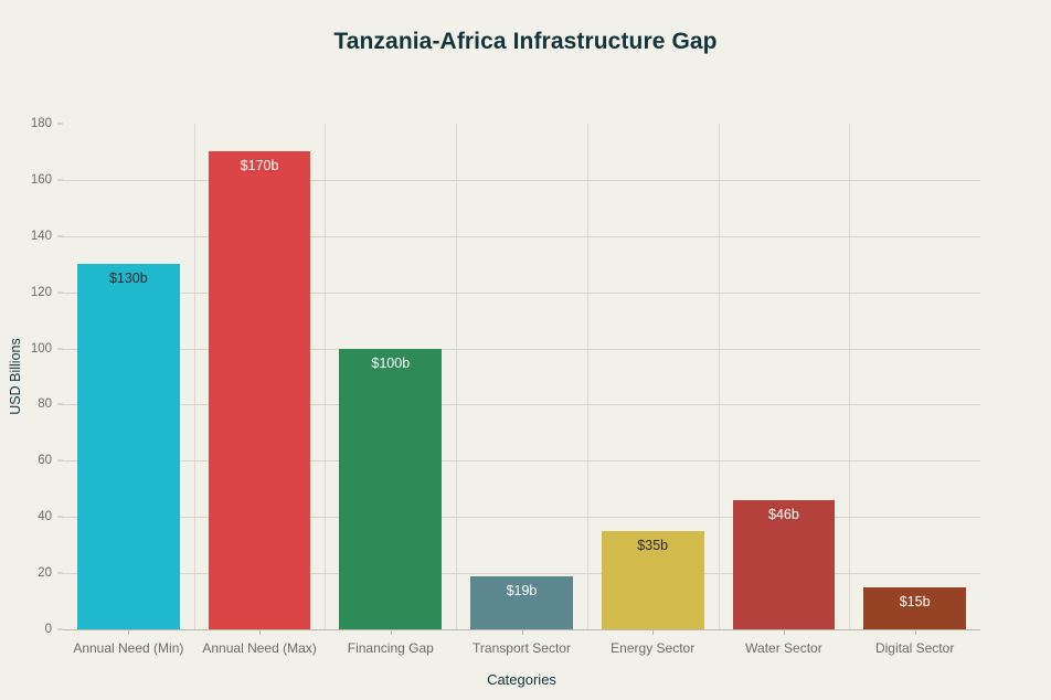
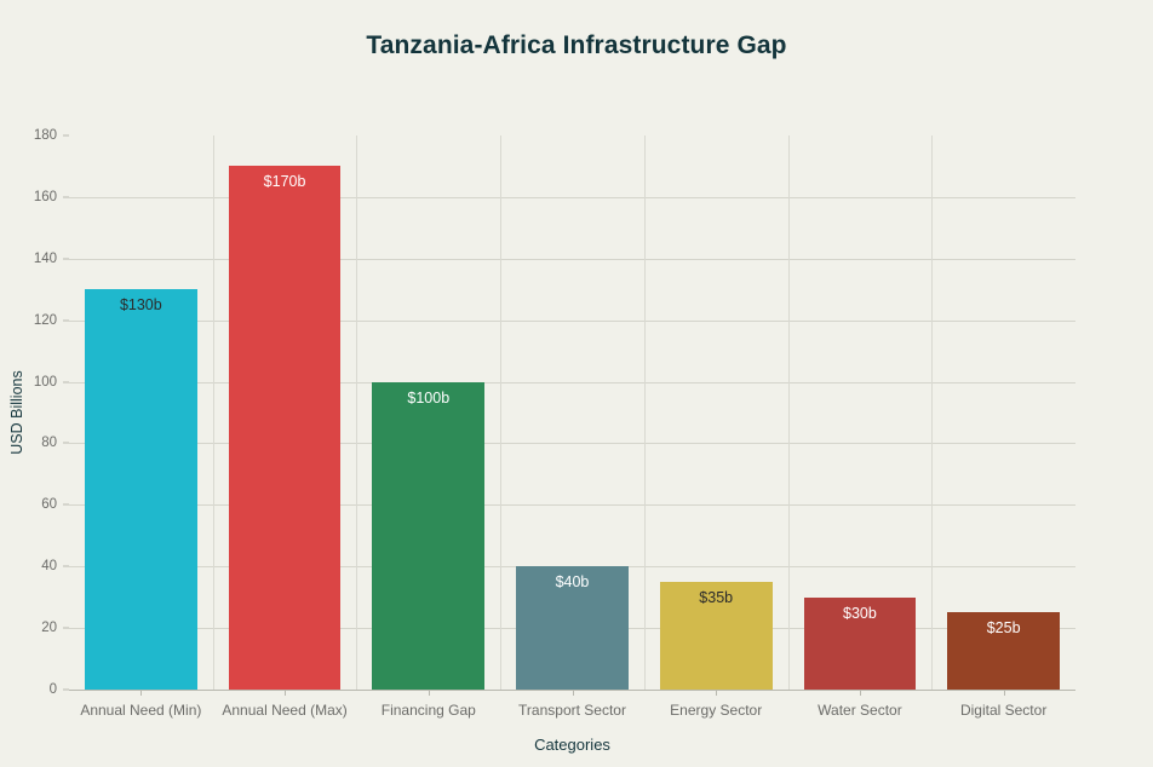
Transport Sector: $19b -> $40b
Water Sector: $46b -> $30b
Digital Sector: $15b -> $25b
